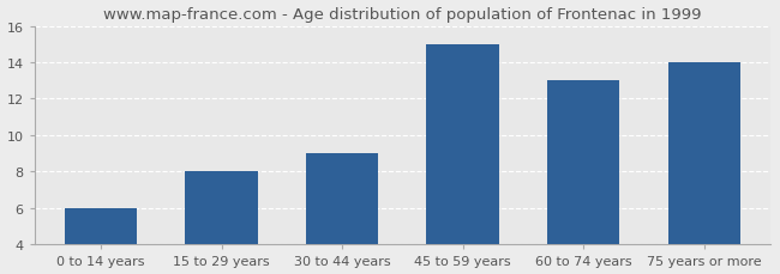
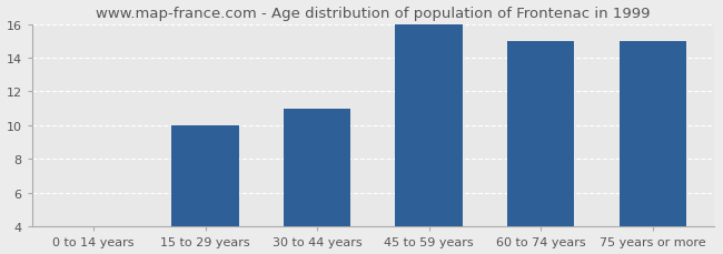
0 to 14 years: 6 -> 4
15 to 29 years: 8 -> 10
30 to 44 years: 9 -> 11
45 to 59 years: 15 -> 16
60 to 74 years: 13 -> 15
75 years or more: 14 -> 15
